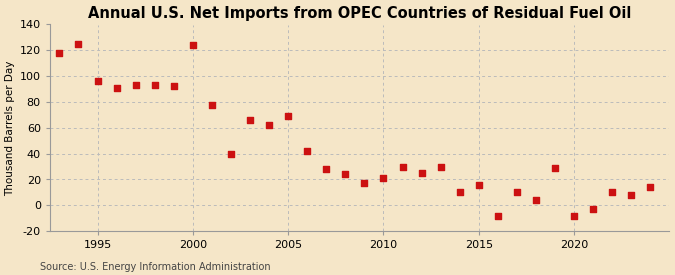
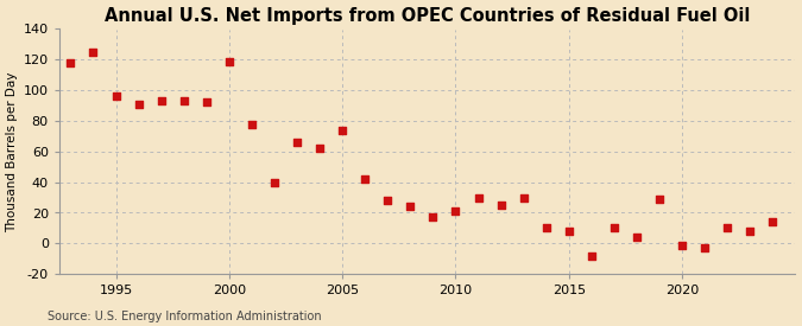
2000: 124 -> 119
2005: 69 -> 74
2015: 16 -> 8
2020: -8 -> -1
